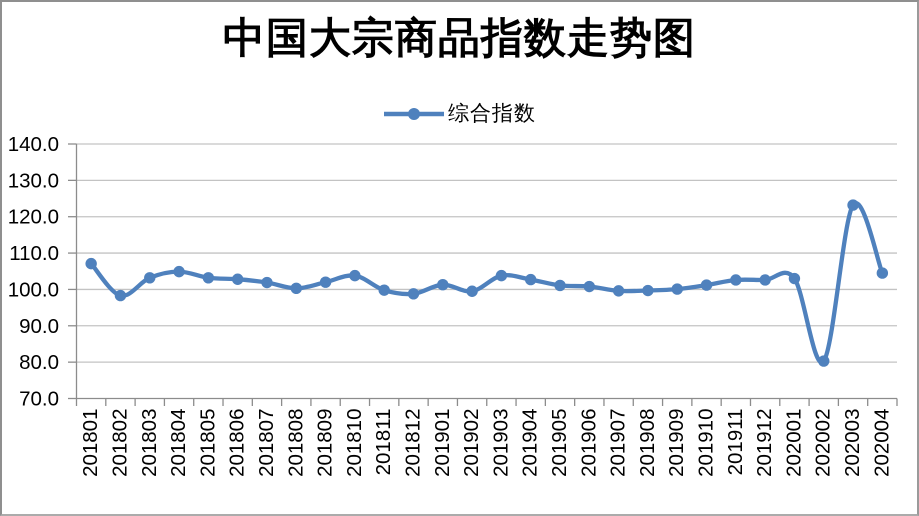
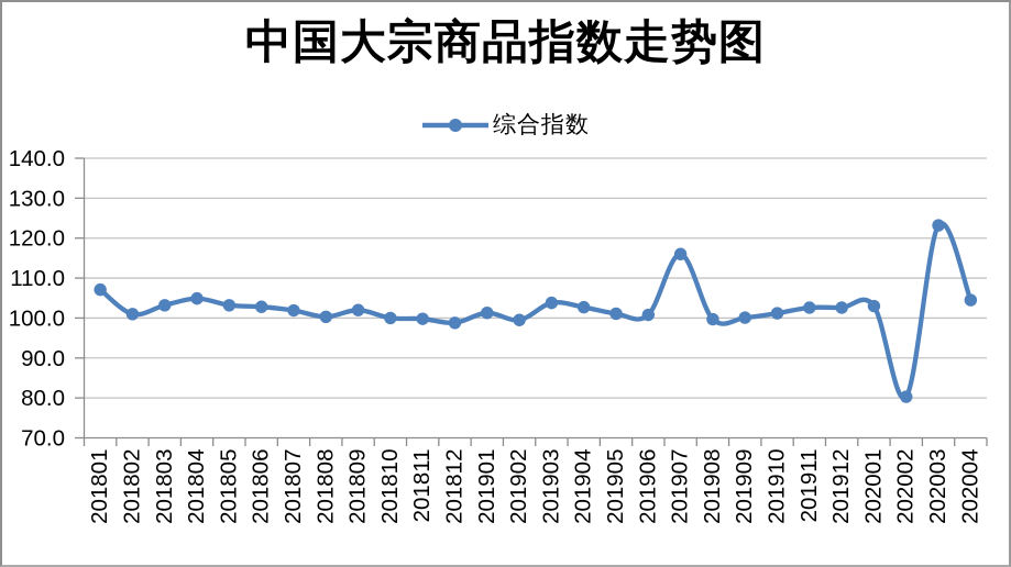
201802: 98 -> 101
201810: 104 -> 100
201907: 100 -> 116
